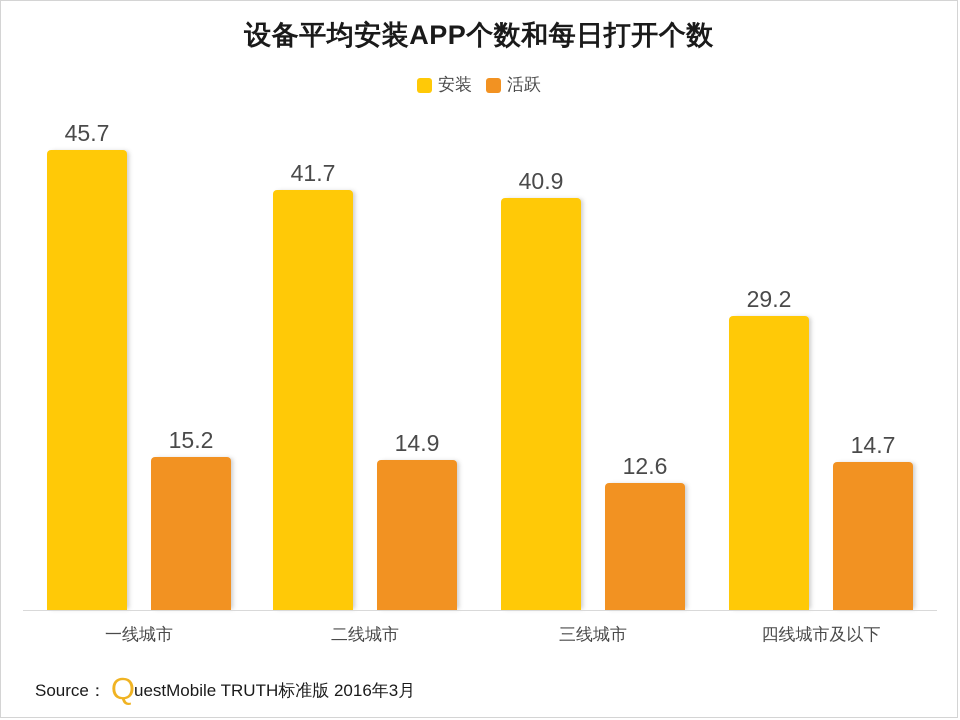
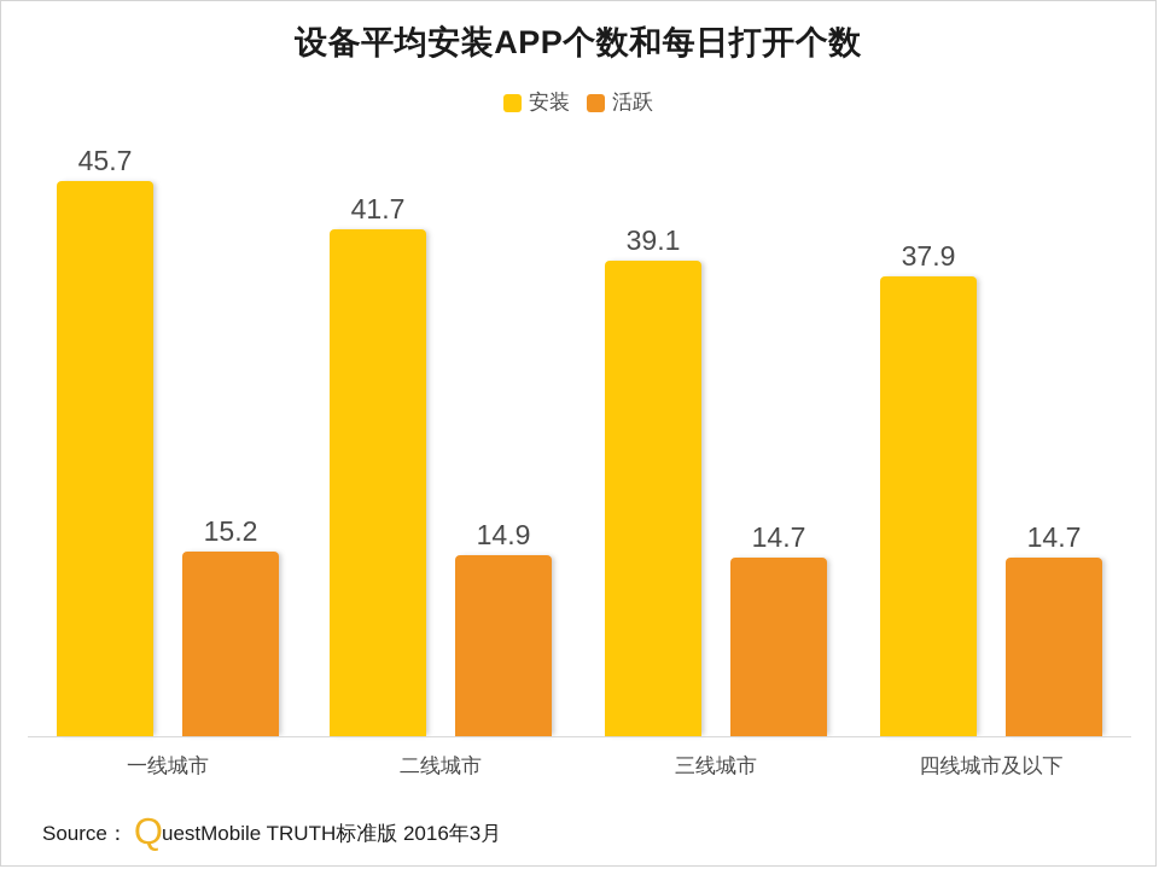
安装/三线城市: 40.9 -> 39.1
活跃/三线城市: 12.6 -> 14.7
安装/四线城市及以下: 29.2 -> 37.9
